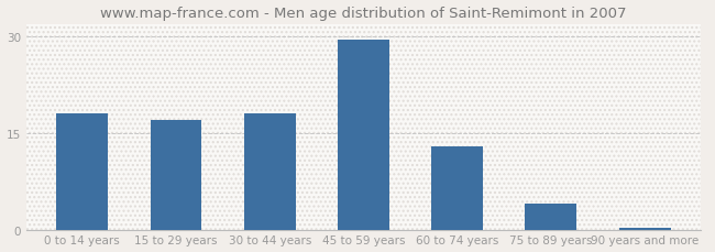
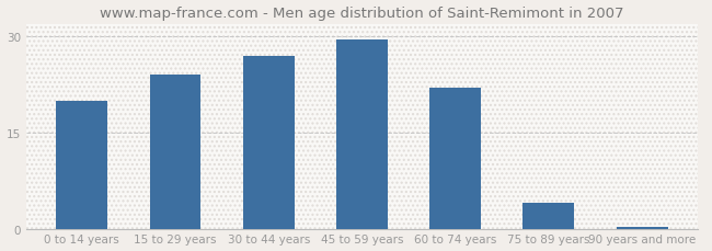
0 to 14 years: 18.0 -> 20.0
15 to 29 years: 17.0 -> 24.0
30 to 44 years: 18.0 -> 27.0
60 to 74 years: 13.0 -> 22.0
